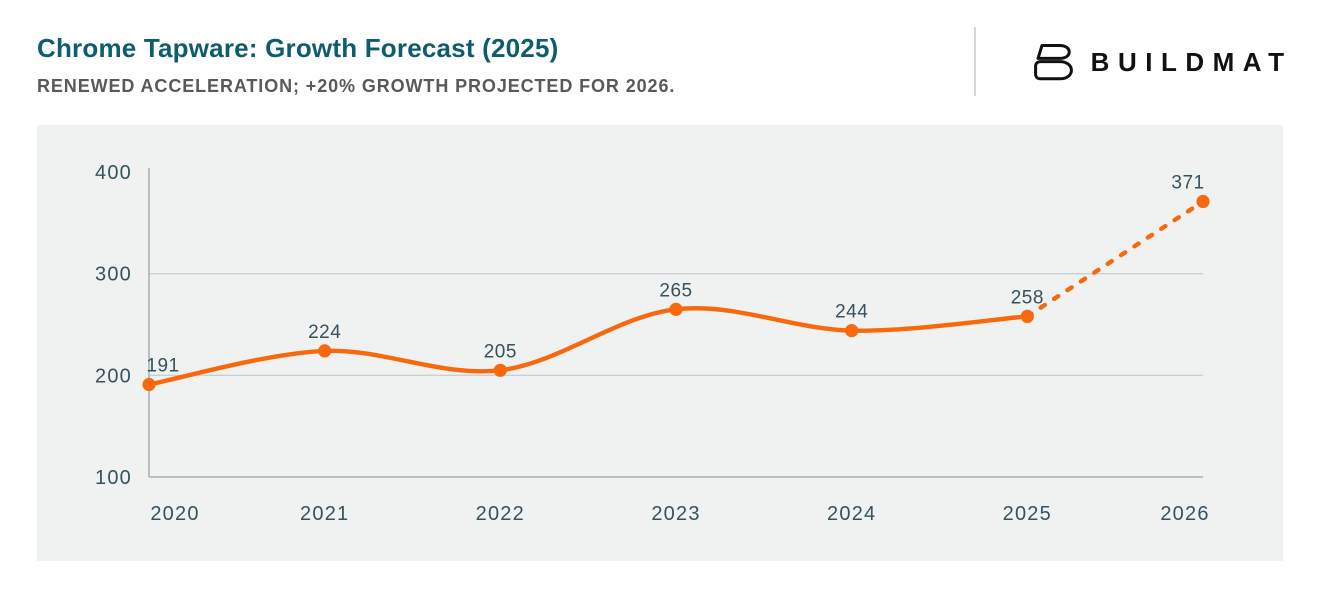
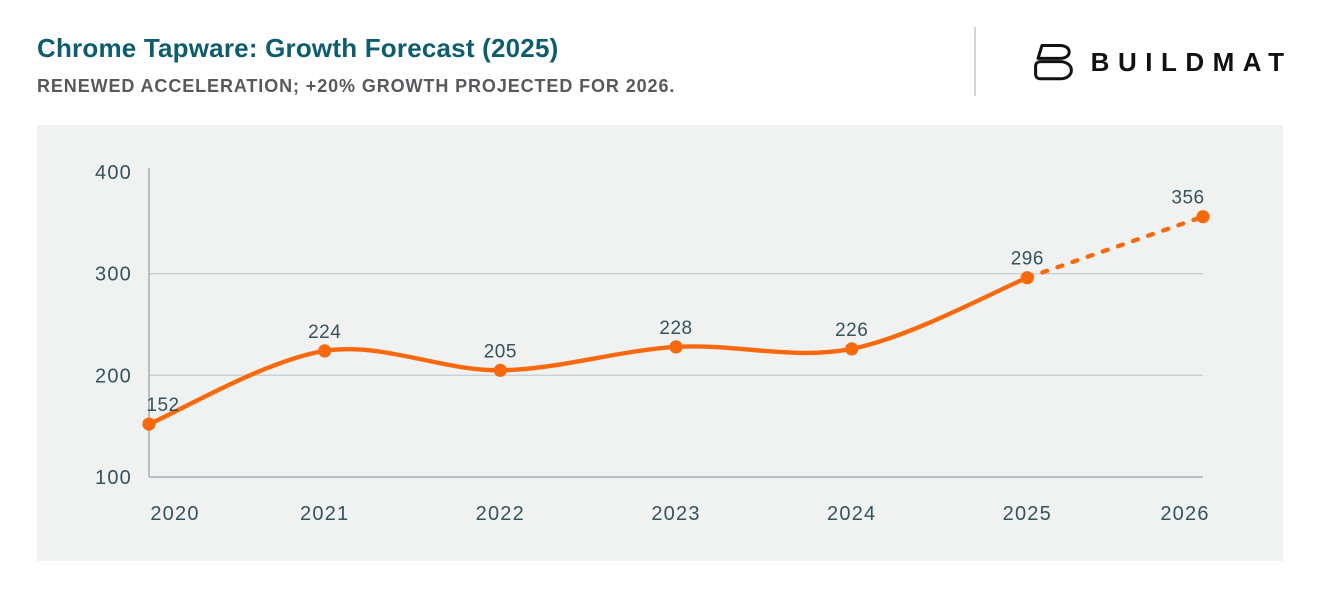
2020: 191 -> 152
2023: 265 -> 228
2024: 244 -> 226
2025: 258 -> 296
2026: 371 -> 356
